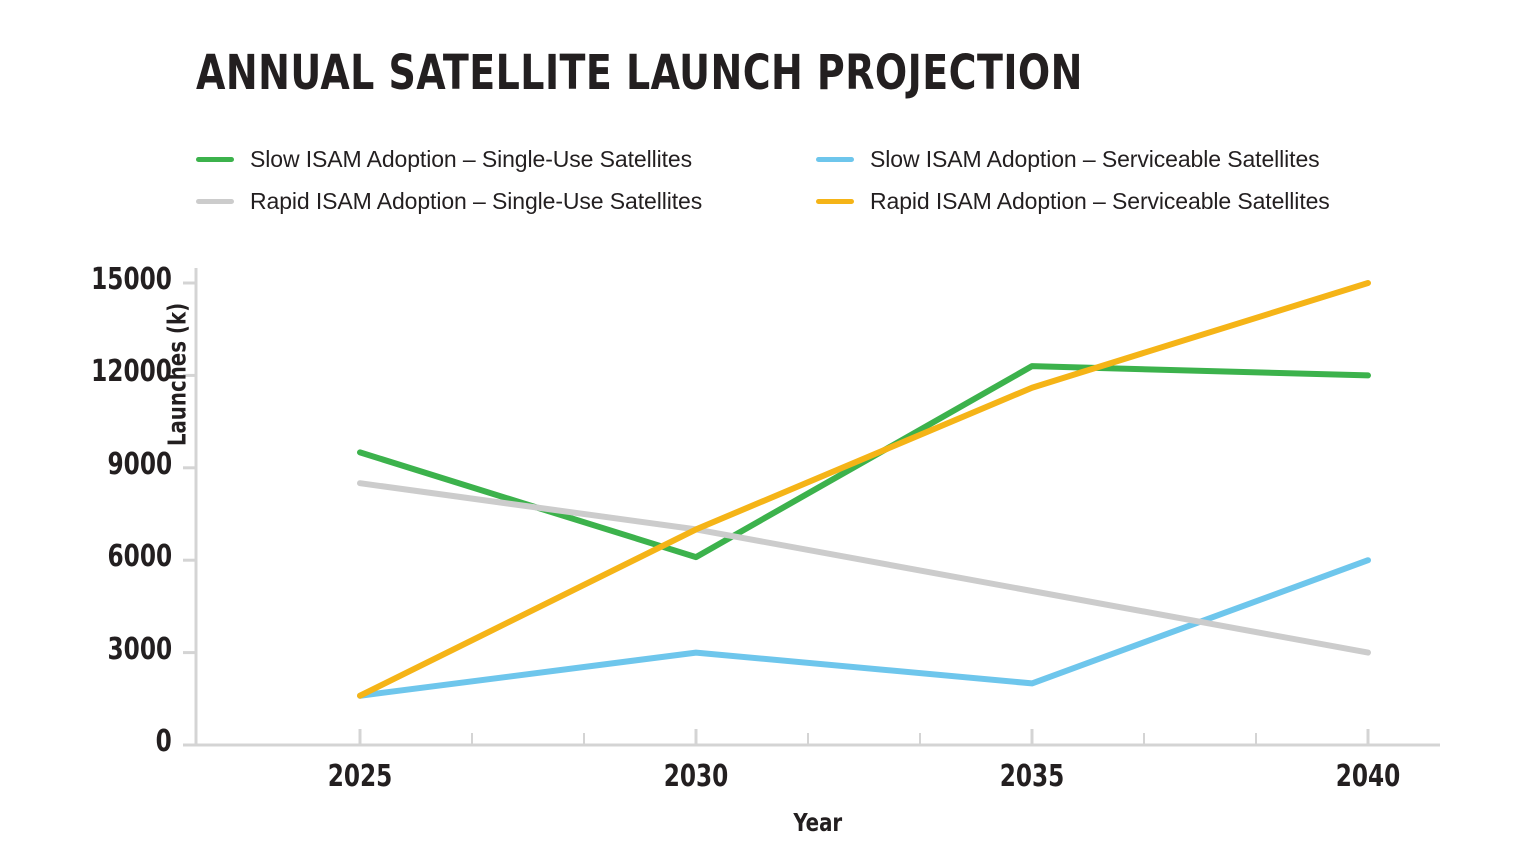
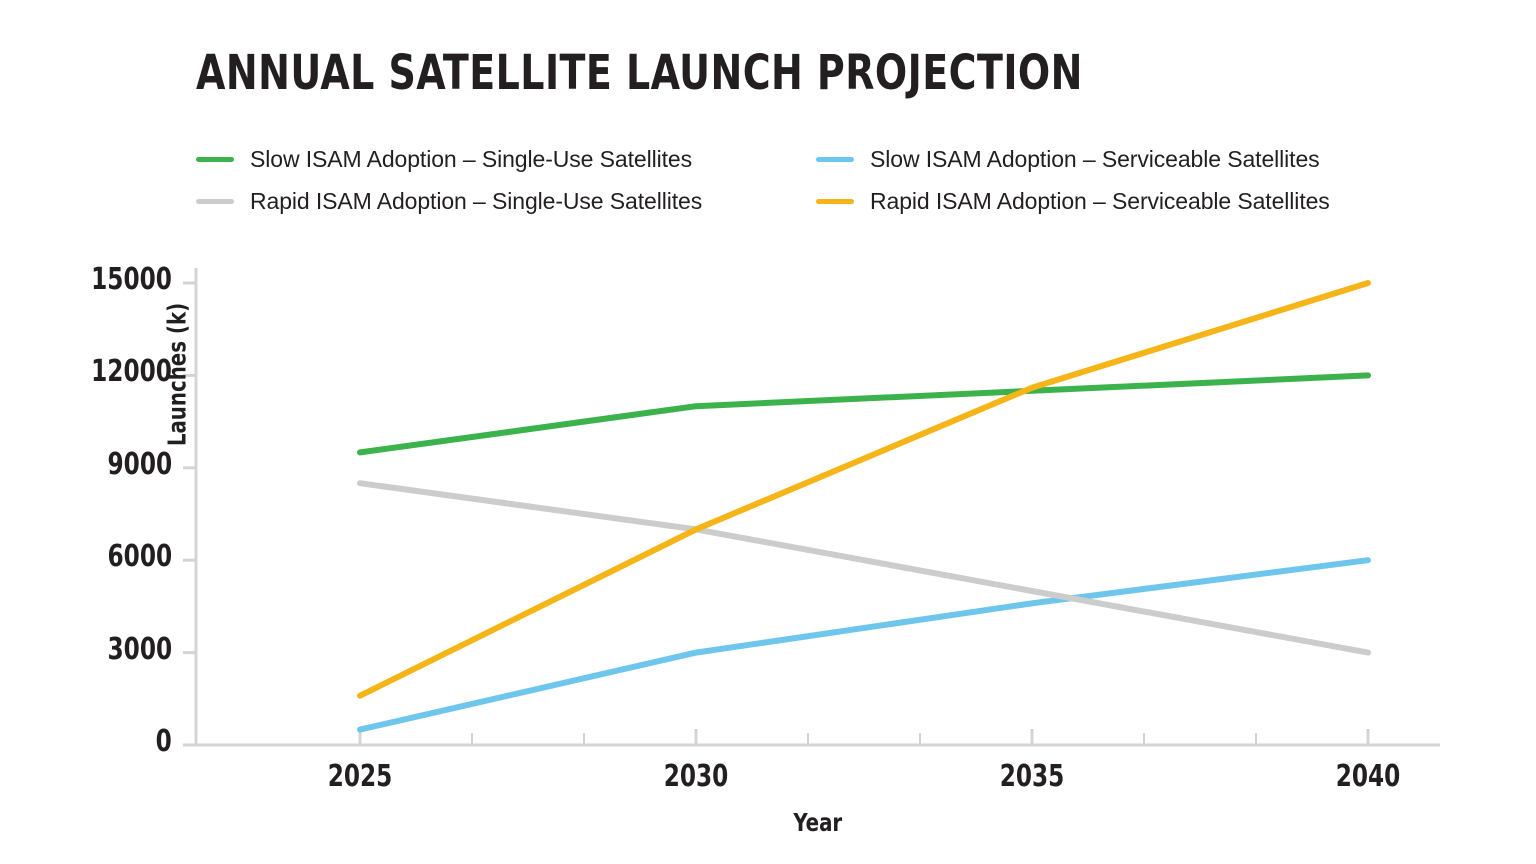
Slow ISAM Adoption – Serviceable Satellites/2025: 1600 -> 500
Slow ISAM Adoption – Single-Use Satellites/2030: 6100 -> 11000
Slow ISAM Adoption – Single-Use Satellites/2035: 12300 -> 11500
Slow ISAM Adoption – Serviceable Satellites/2035: 2000 -> 4600
